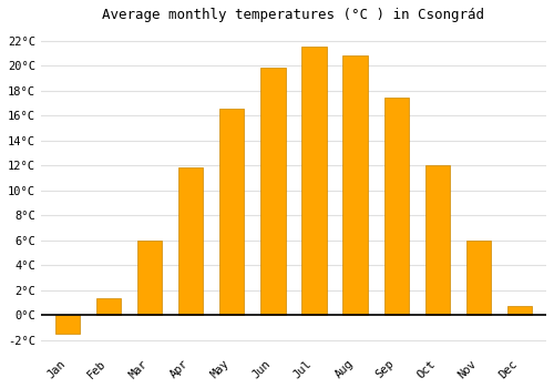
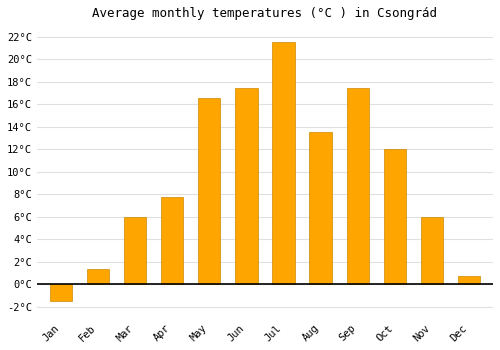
Apr: 11.8°C -> 7.7°C
Jun: 19.8°C -> 17.4°C
Aug: 20.8°C -> 13.5°C
